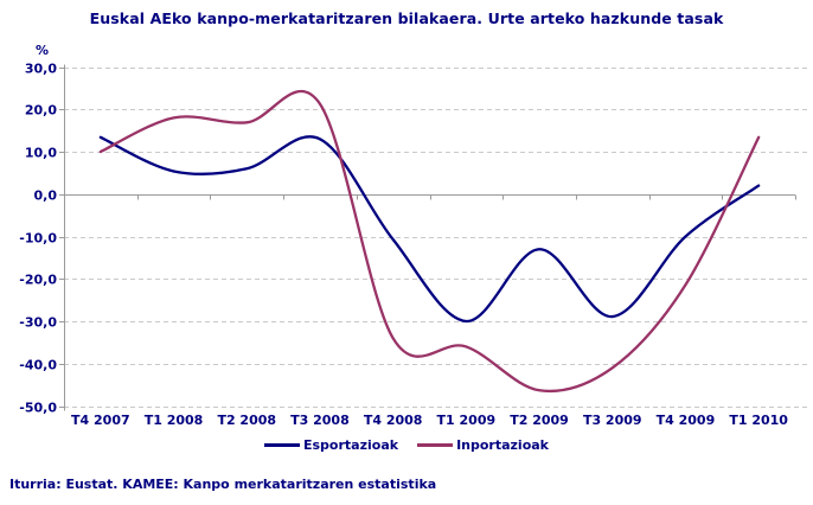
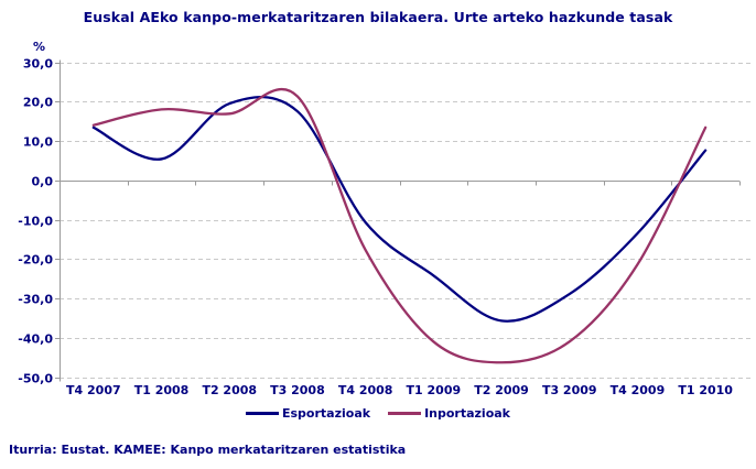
Inportazioak/T4 2007: 10 -> 14
Esportazioak/T2 2008: 6 -> 20
Esportazioak/T3 2008: 13 -> 18
Inportazioak/T4 2008: -34 -> -18
Esportazioak/T1 2009: -30 -> -24
Inportazioak/T1 2009: -36 -> -41
Esportazioak/T2 2009: -13 -> -36
Esportazioak/T4 2009: -10 -> -14
Esportazioak/T1 2010: 2 -> 8
